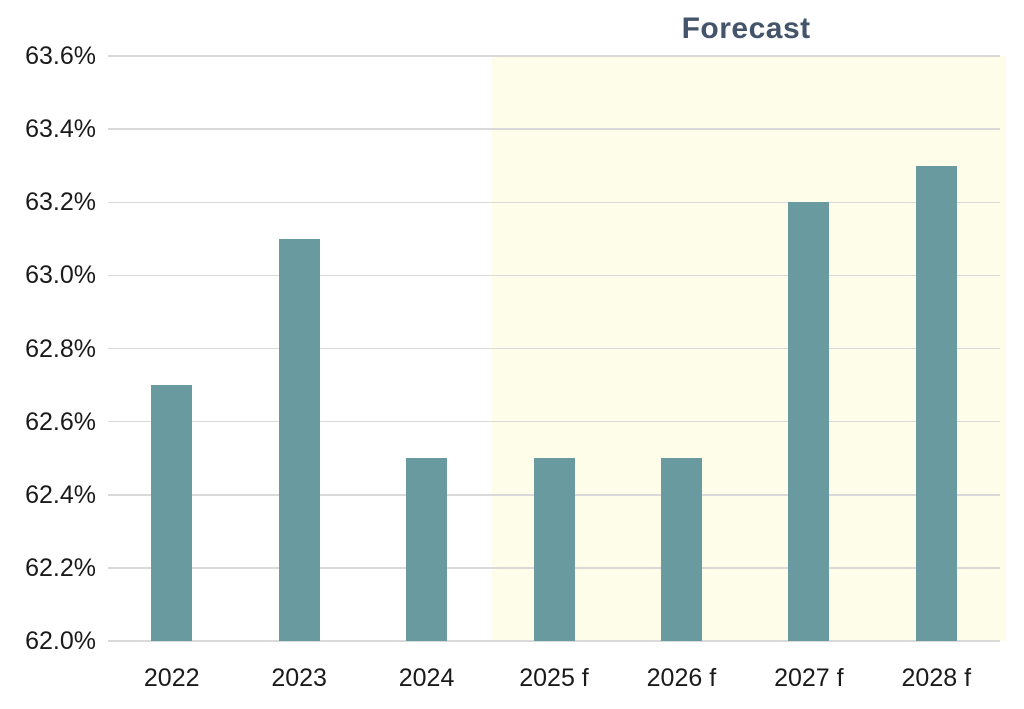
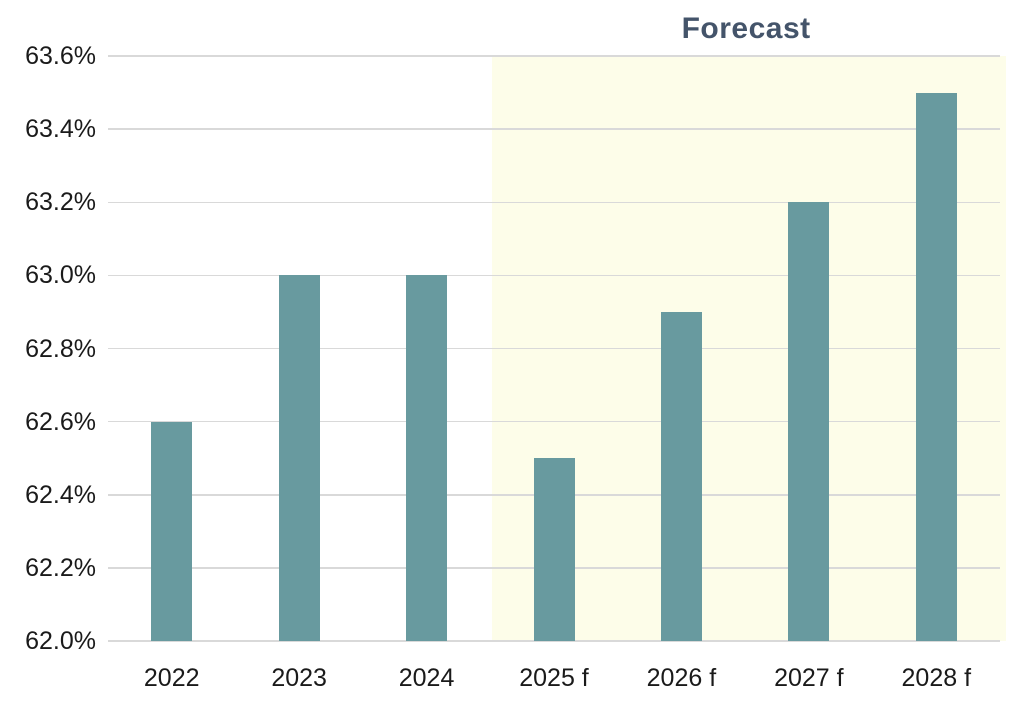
2022: 62.7% -> 62.6%
2023: 63.1% -> 63.0%
2024: 62.5% -> 63.0%
2026 f: 62.5% -> 62.9%
2028 f: 63.3% -> 63.5%
